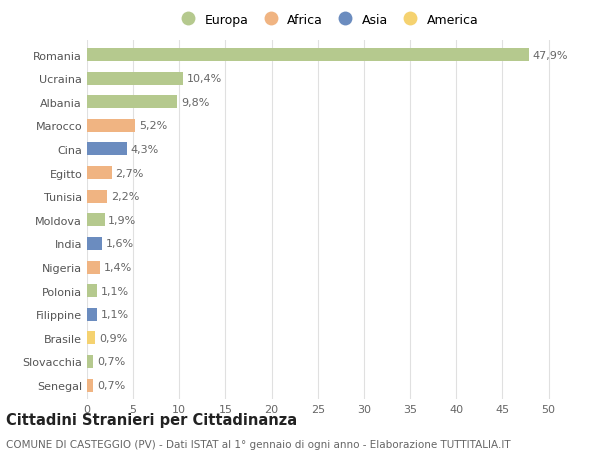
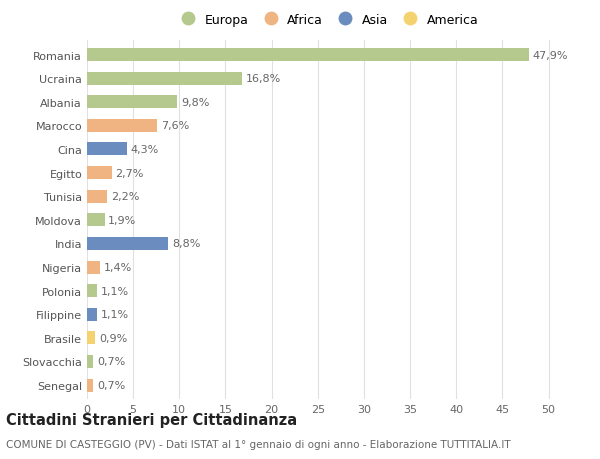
Ucraina: 10,4% -> 16,8%
Marocco: 5,2% -> 7,6%
India: 1,6% -> 8,8%
